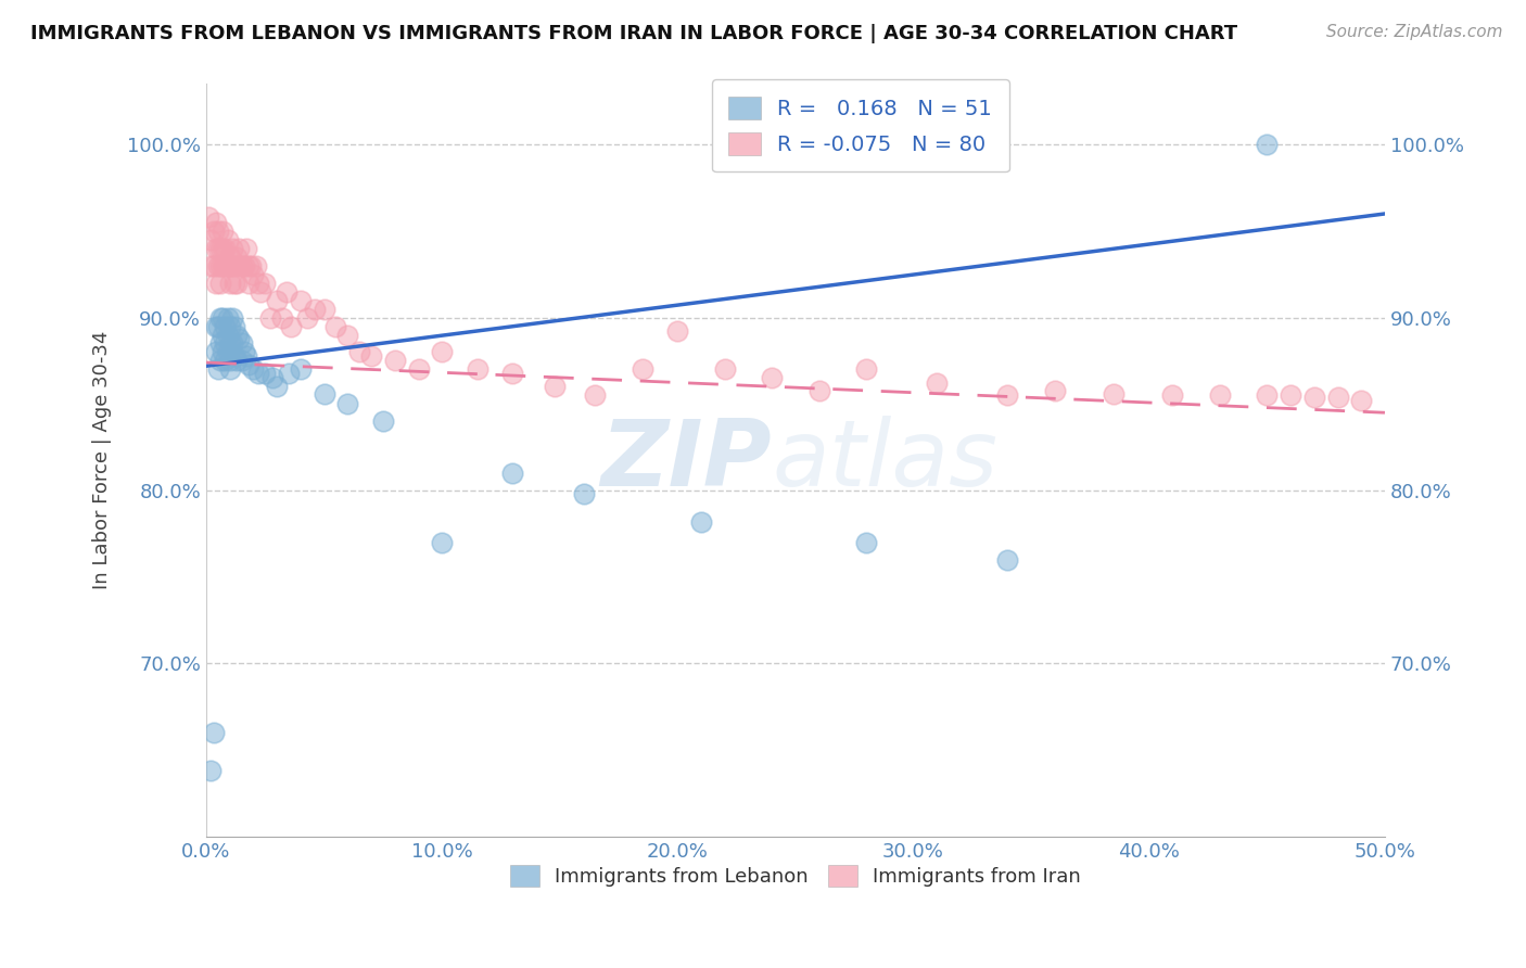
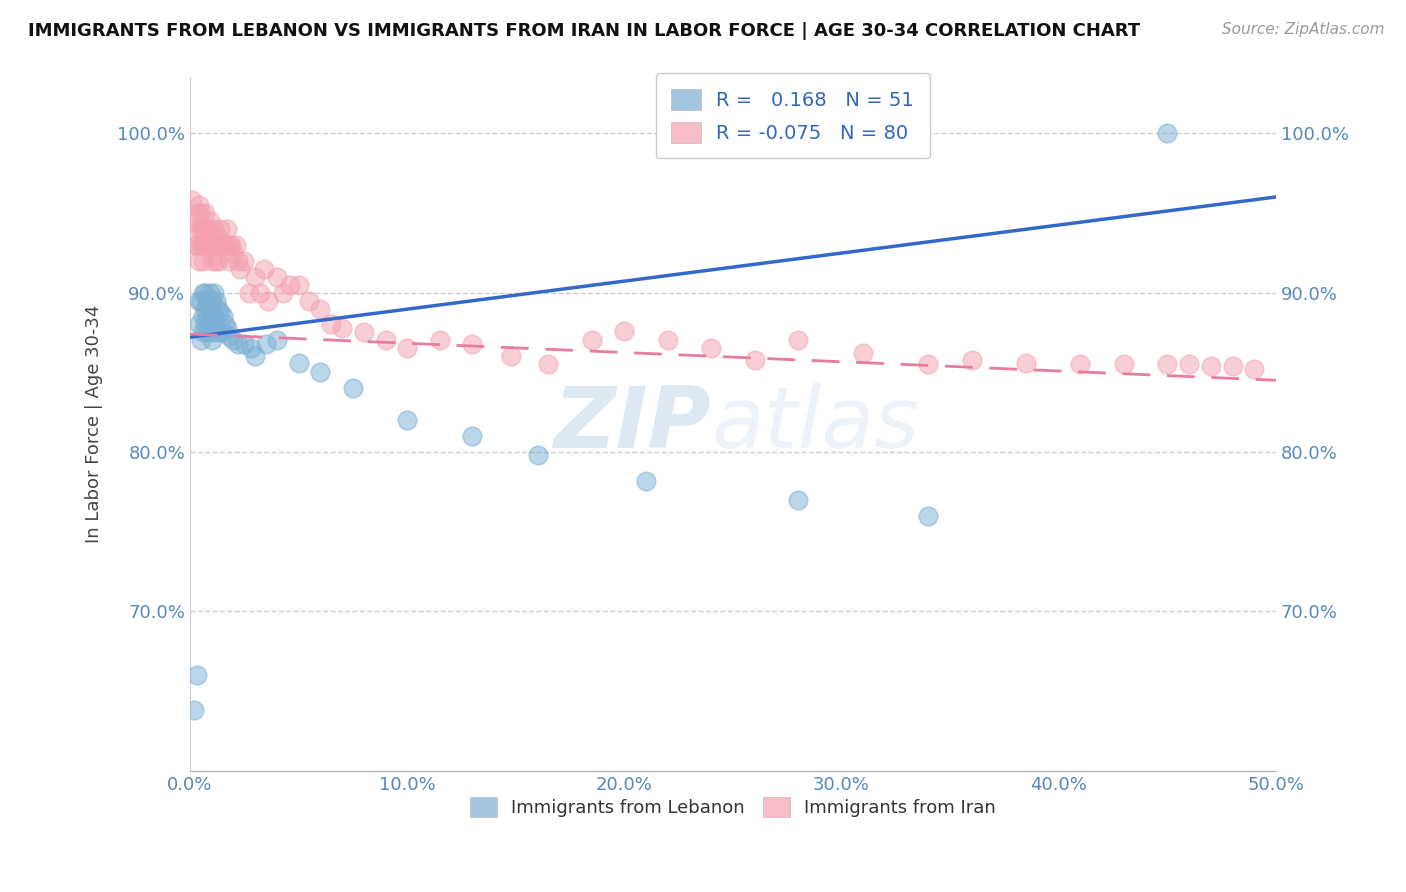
Immigrants from Lebanon/10.0%: 77.0% -> 82.0%
Immigrants from Iran/10.0%: 88.0% -> 86.5%
Immigrants from Iran/20.0%: 89.2% -> 87.6%
